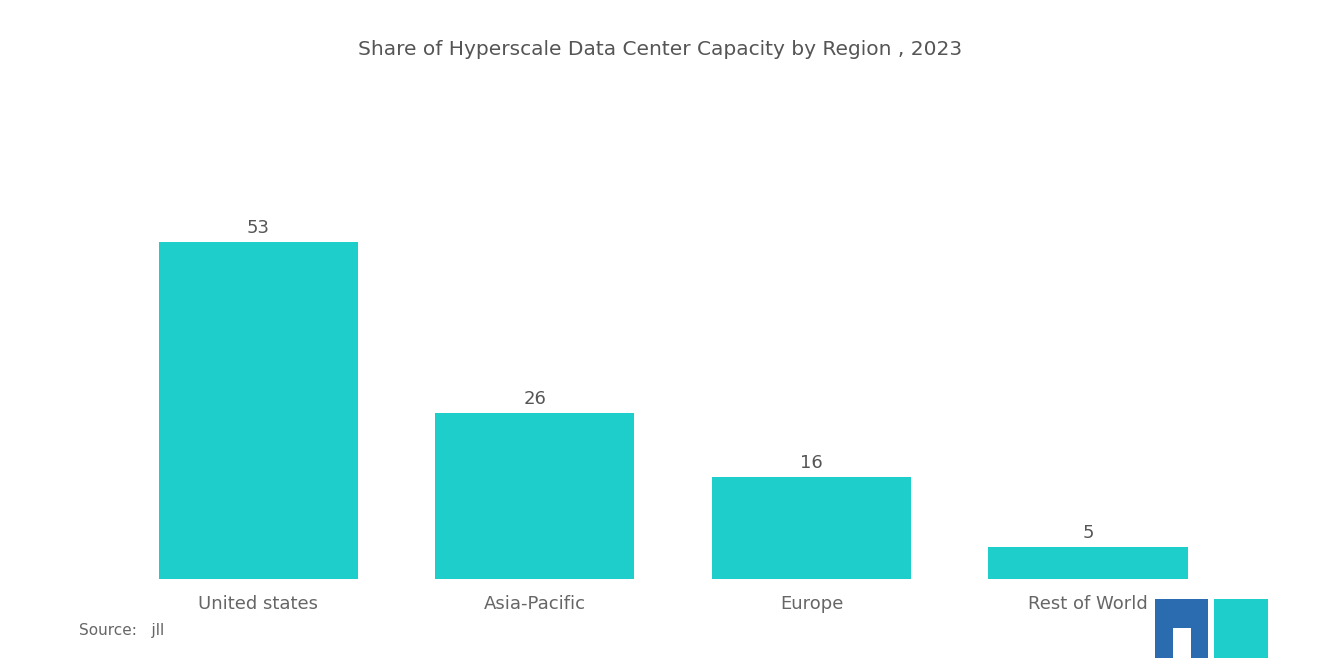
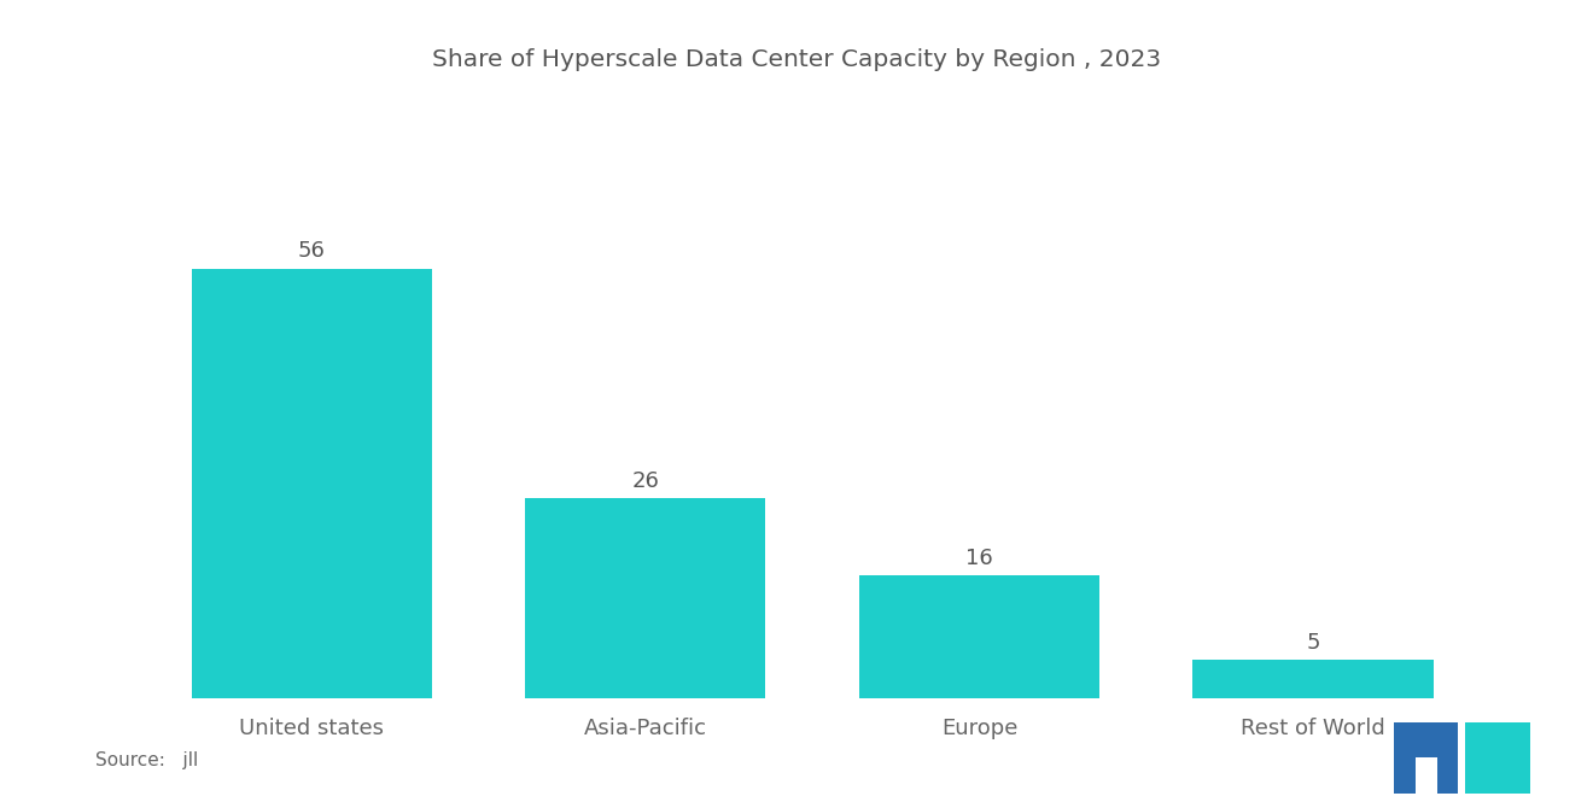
United states: 53 -> 56
